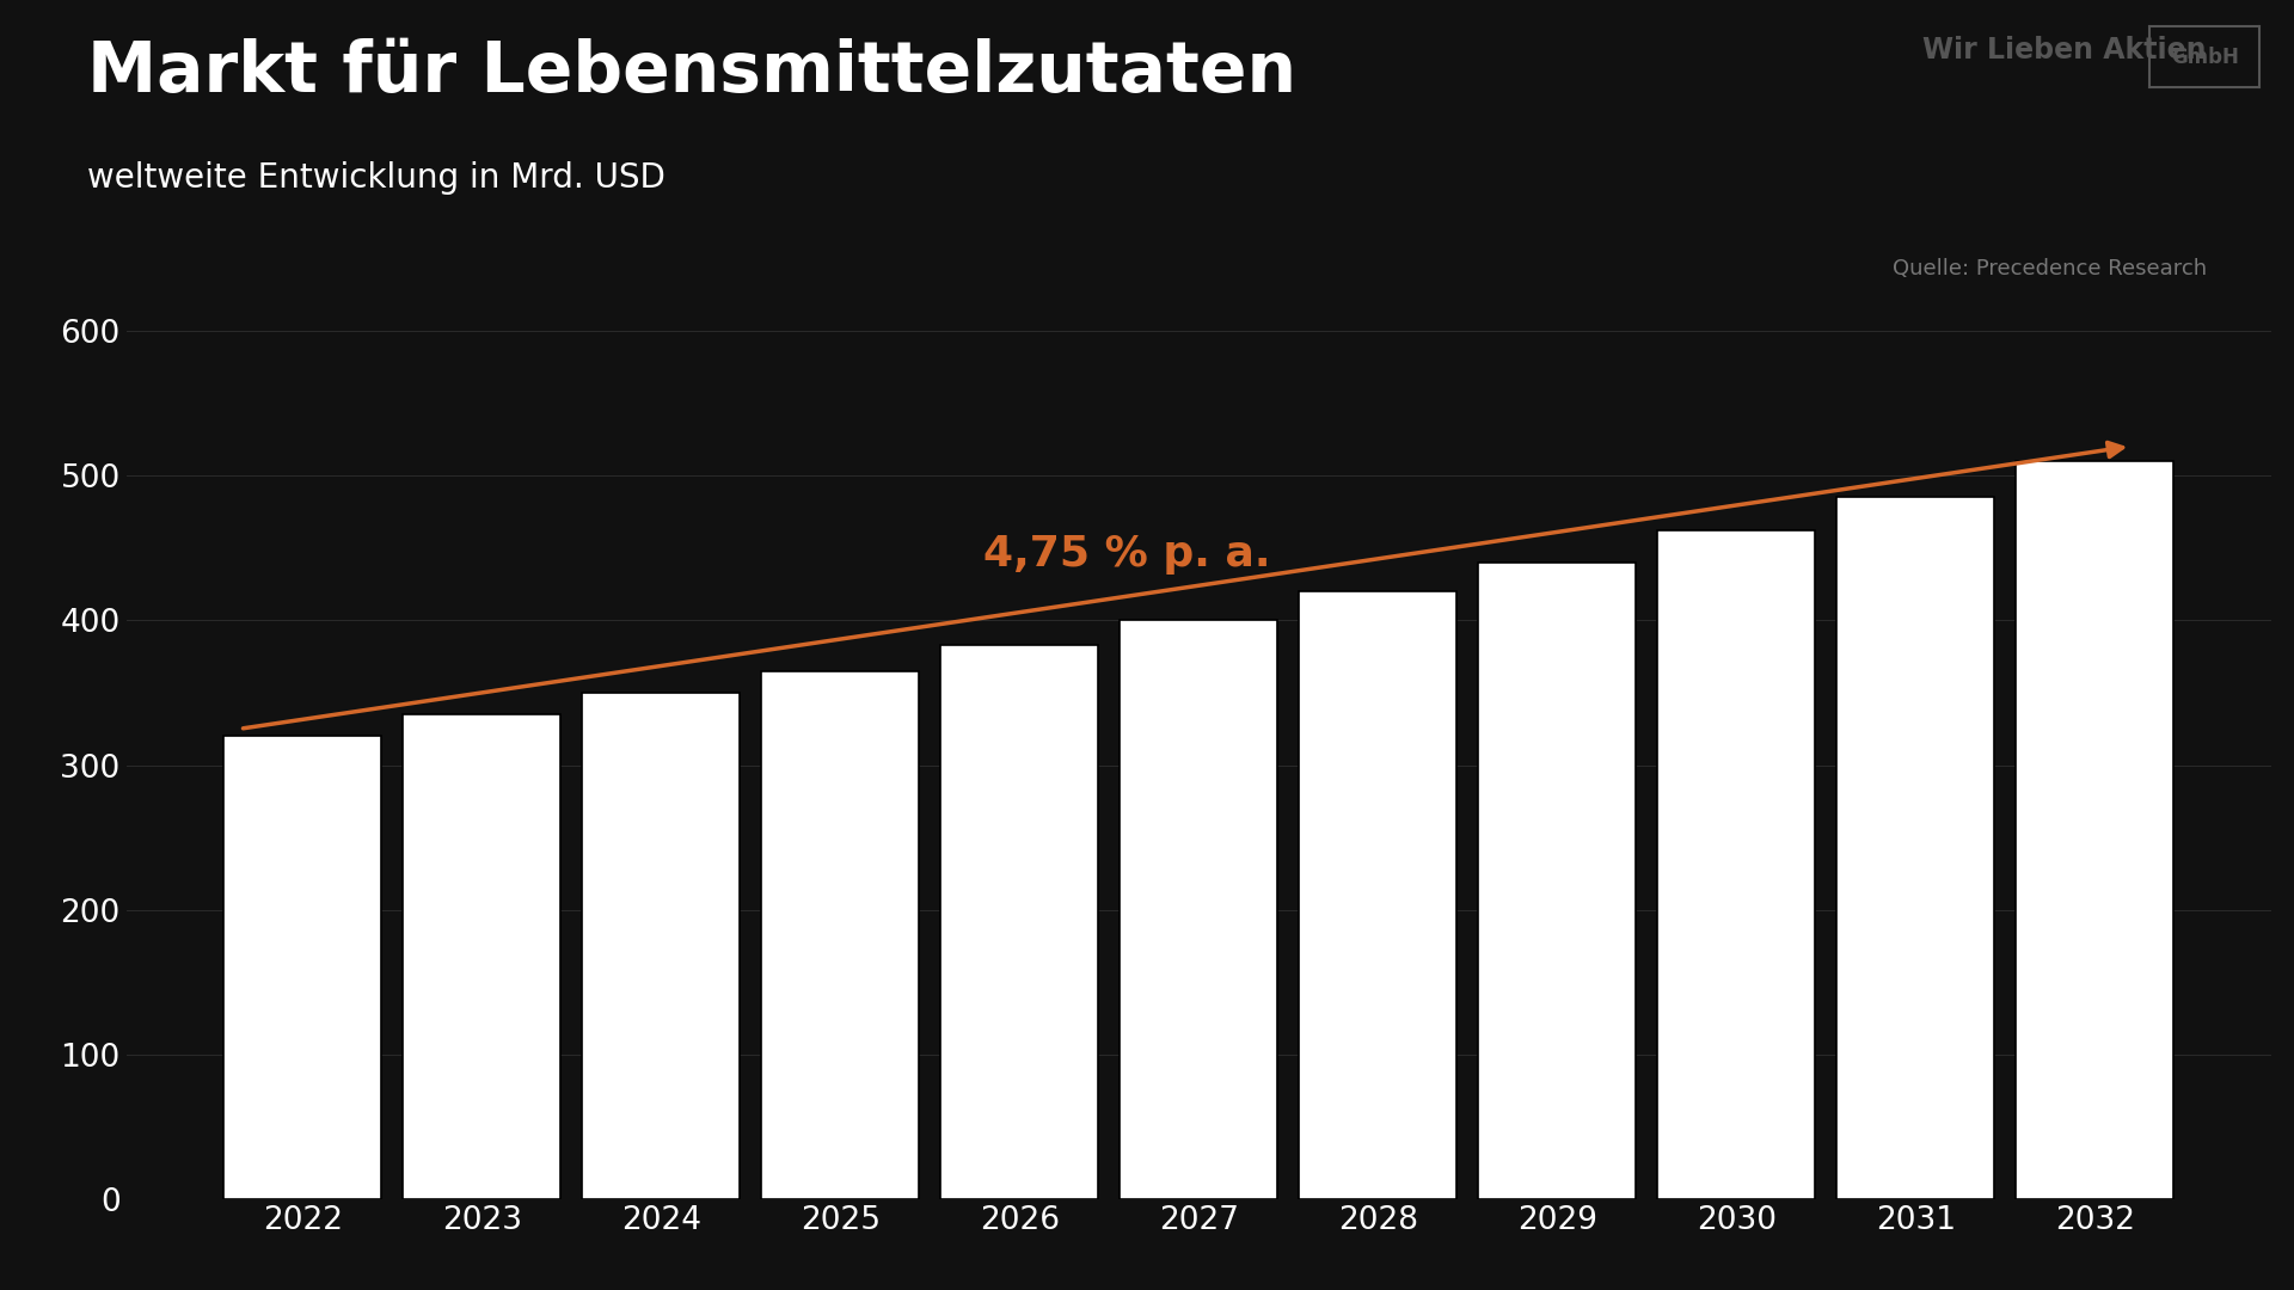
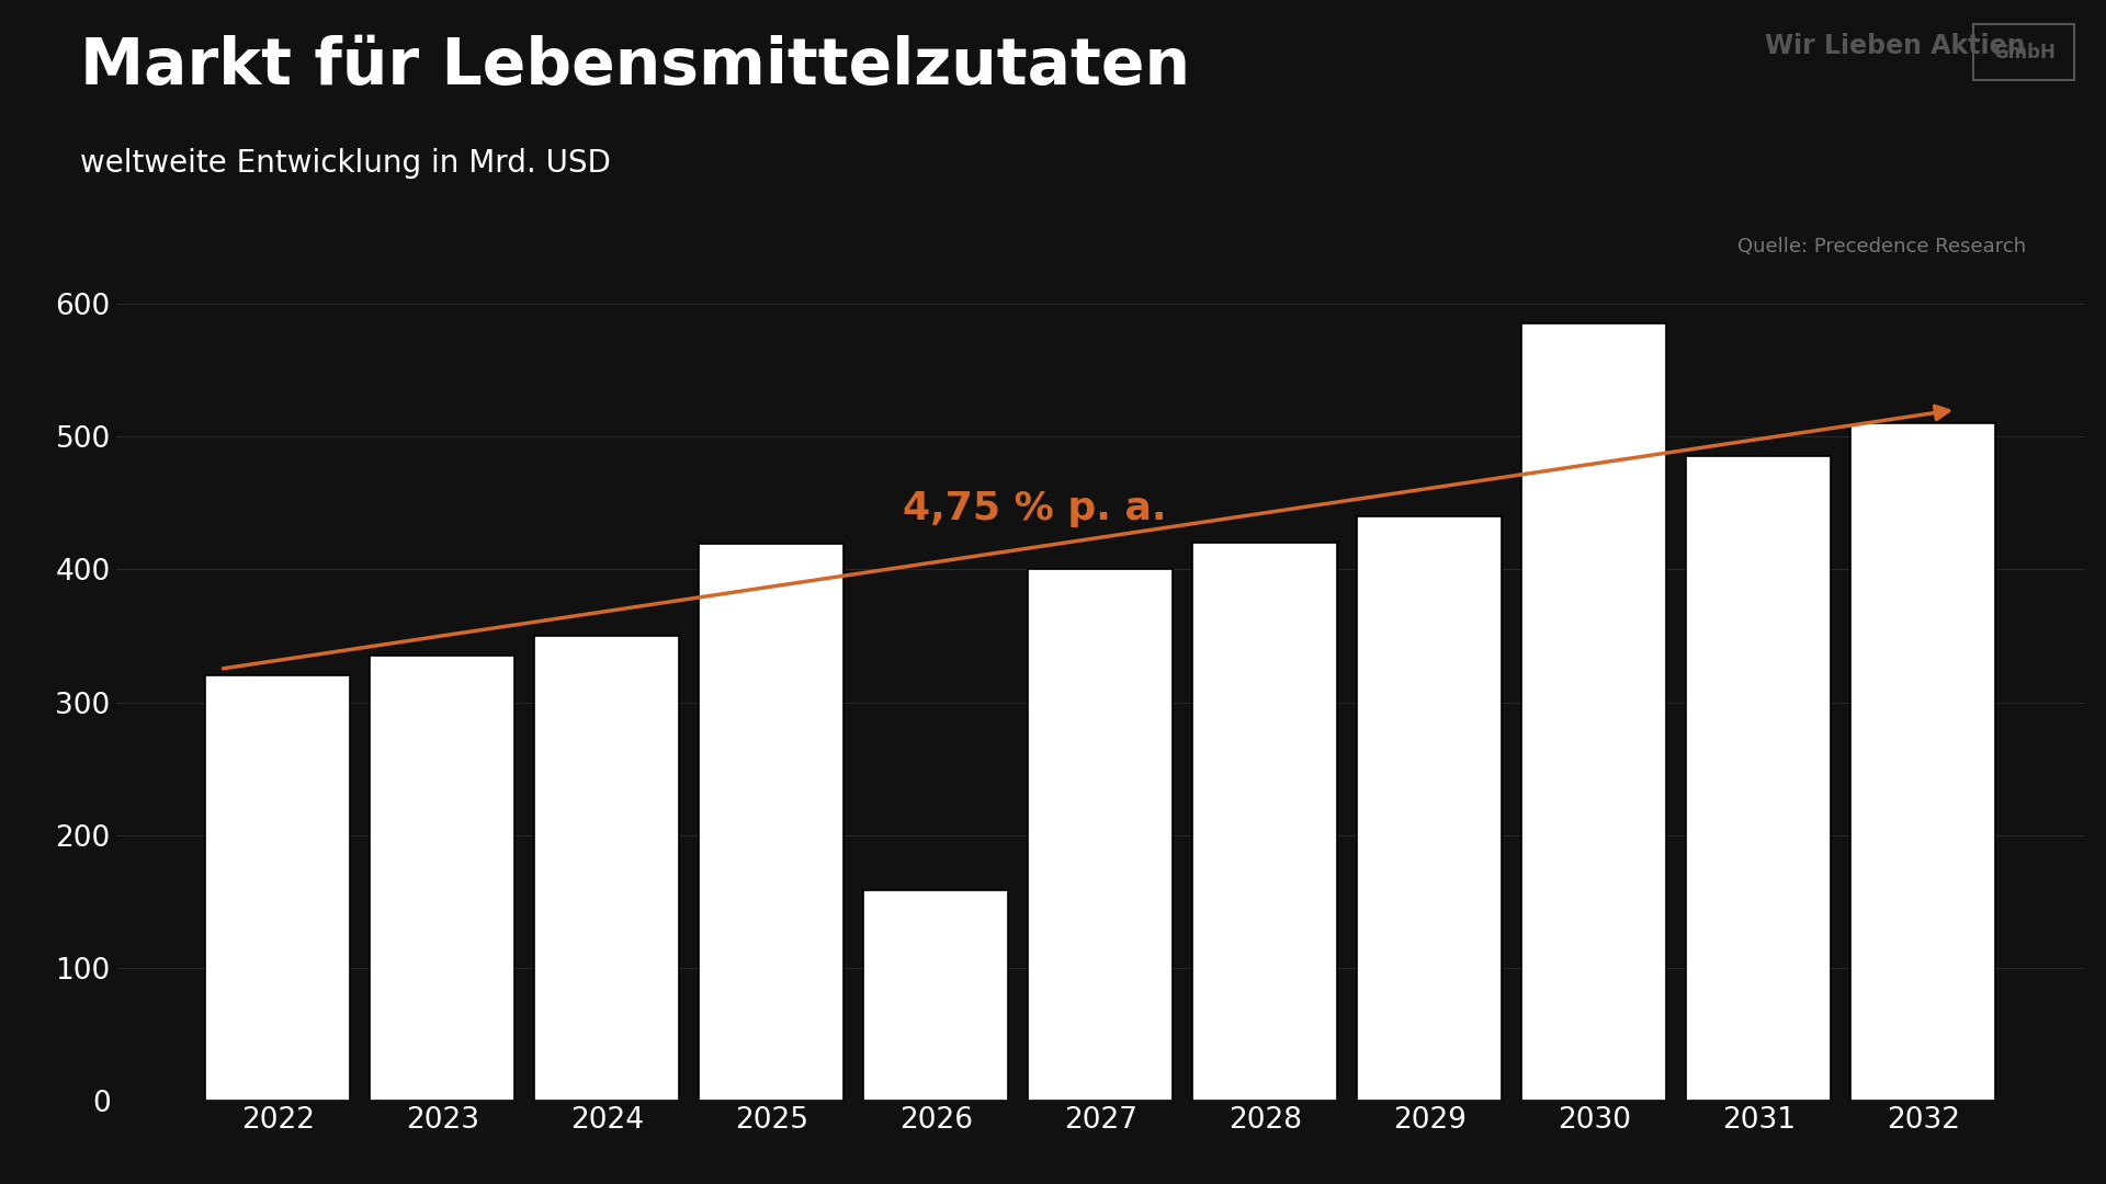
2025: 365 -> 419
2026: 383 -> 159
2030: 462 -> 585
